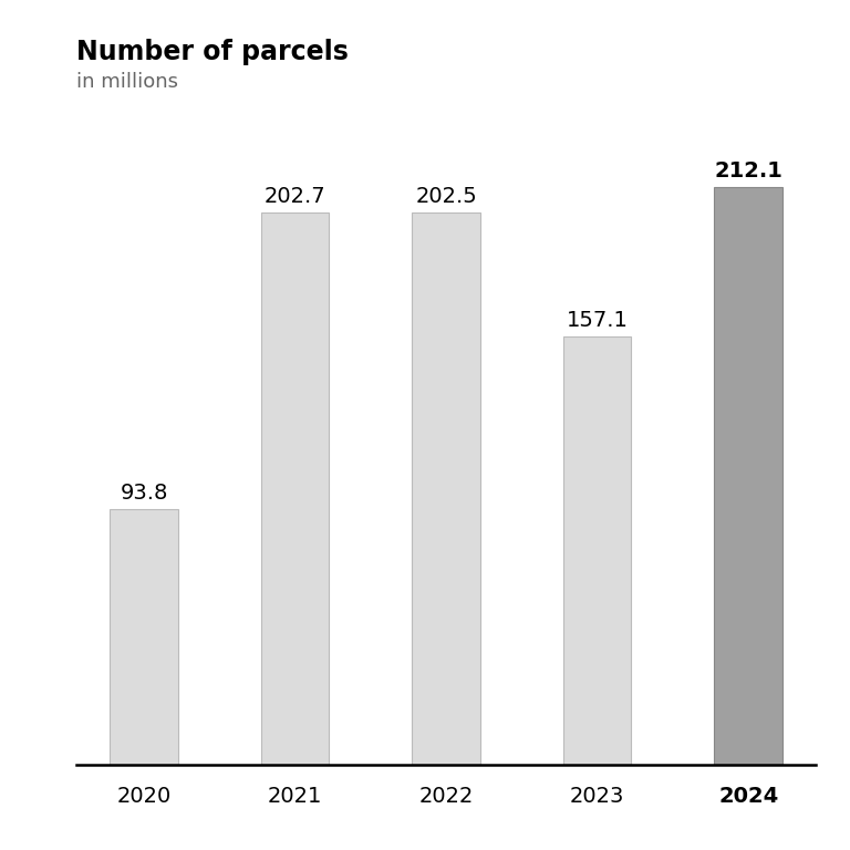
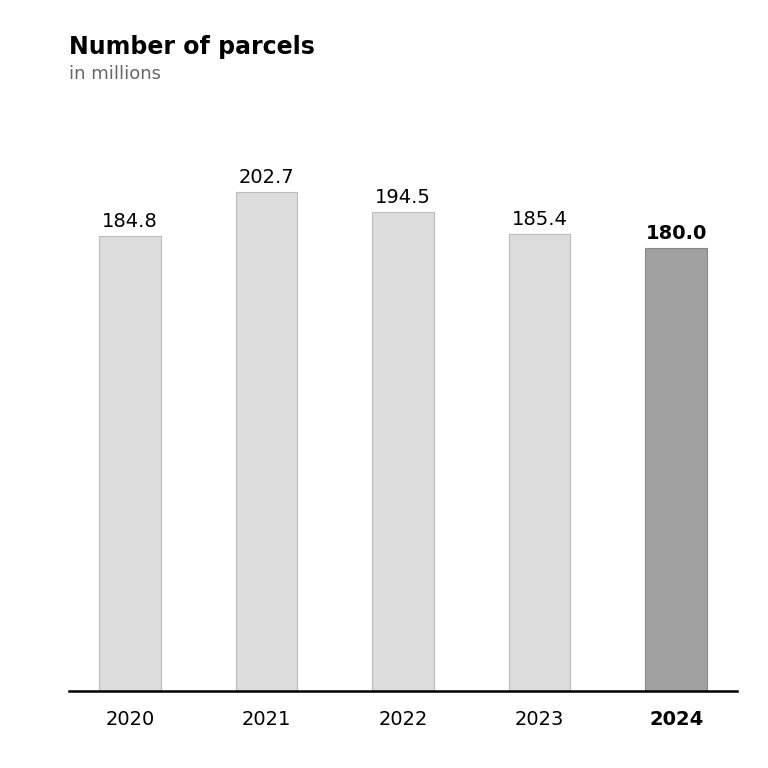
2020: 93.8 -> 184.8
2022: 202.5 -> 194.5
2023: 157.1 -> 185.4
2024: 212.1 -> 180.0
